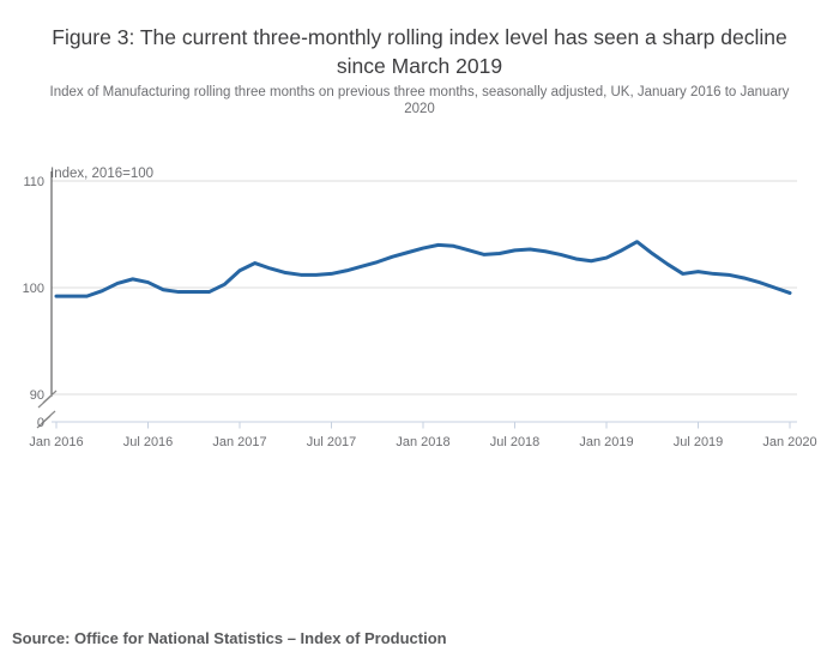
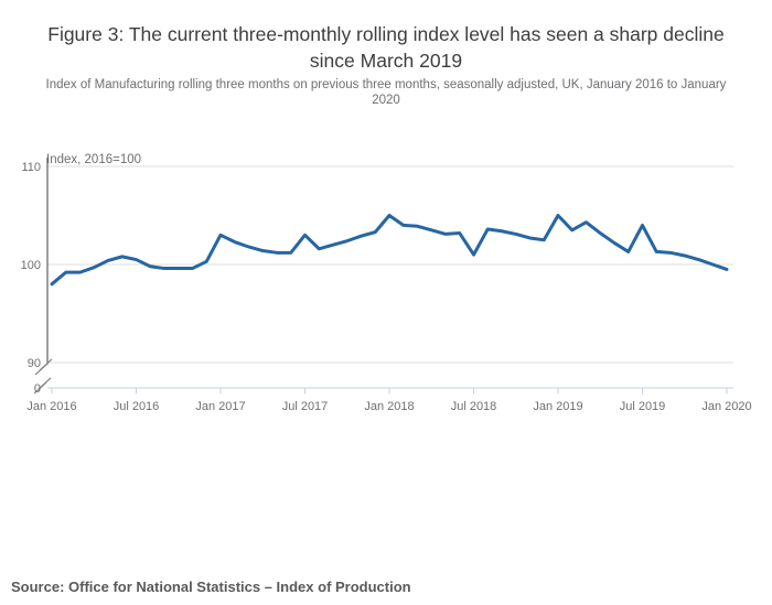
Jan 2016: 99 -> 98
Jan 2017: 102 -> 103
Jul 2017: 101 -> 103
Jan 2018: 104 -> 105
Jul 2018: 104 -> 101
Jan 2019: 103 -> 105
Jul 2019: 102 -> 104
